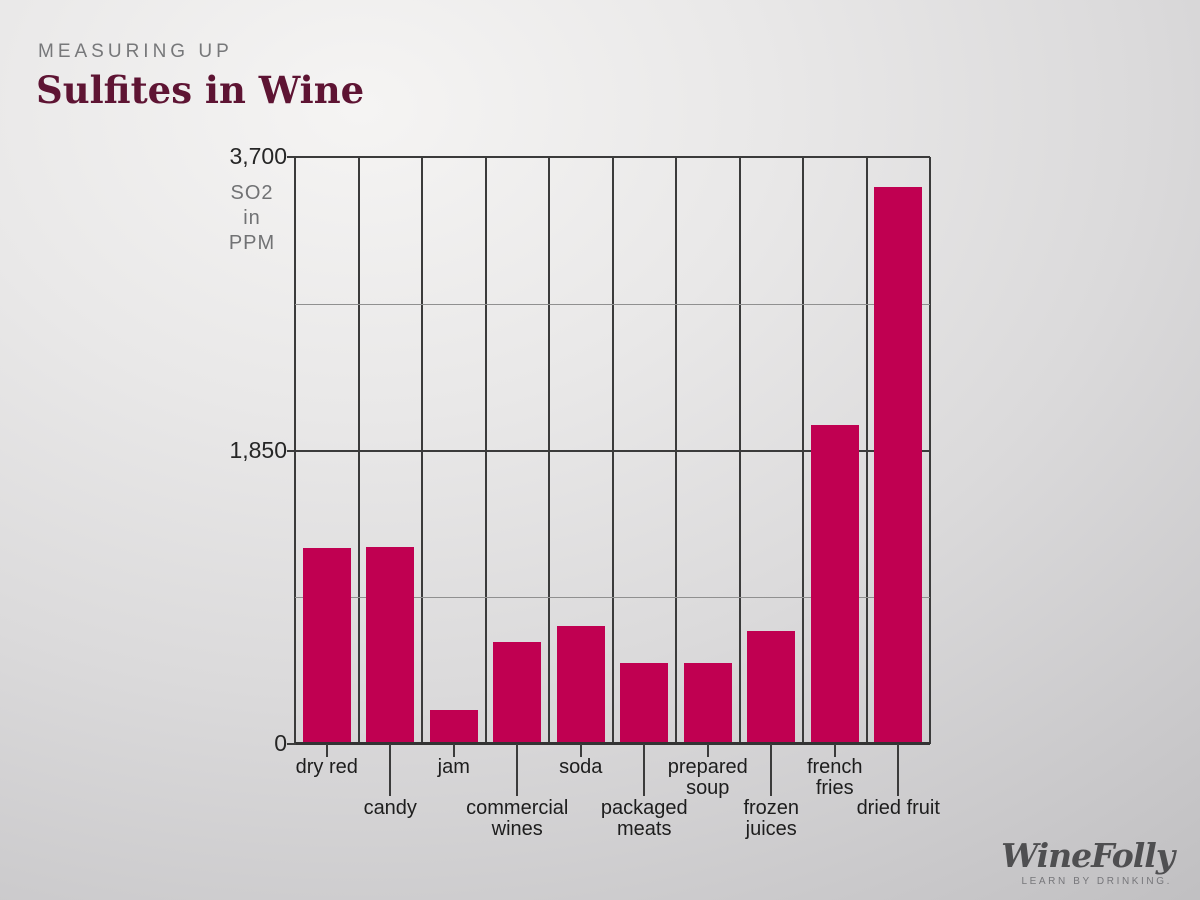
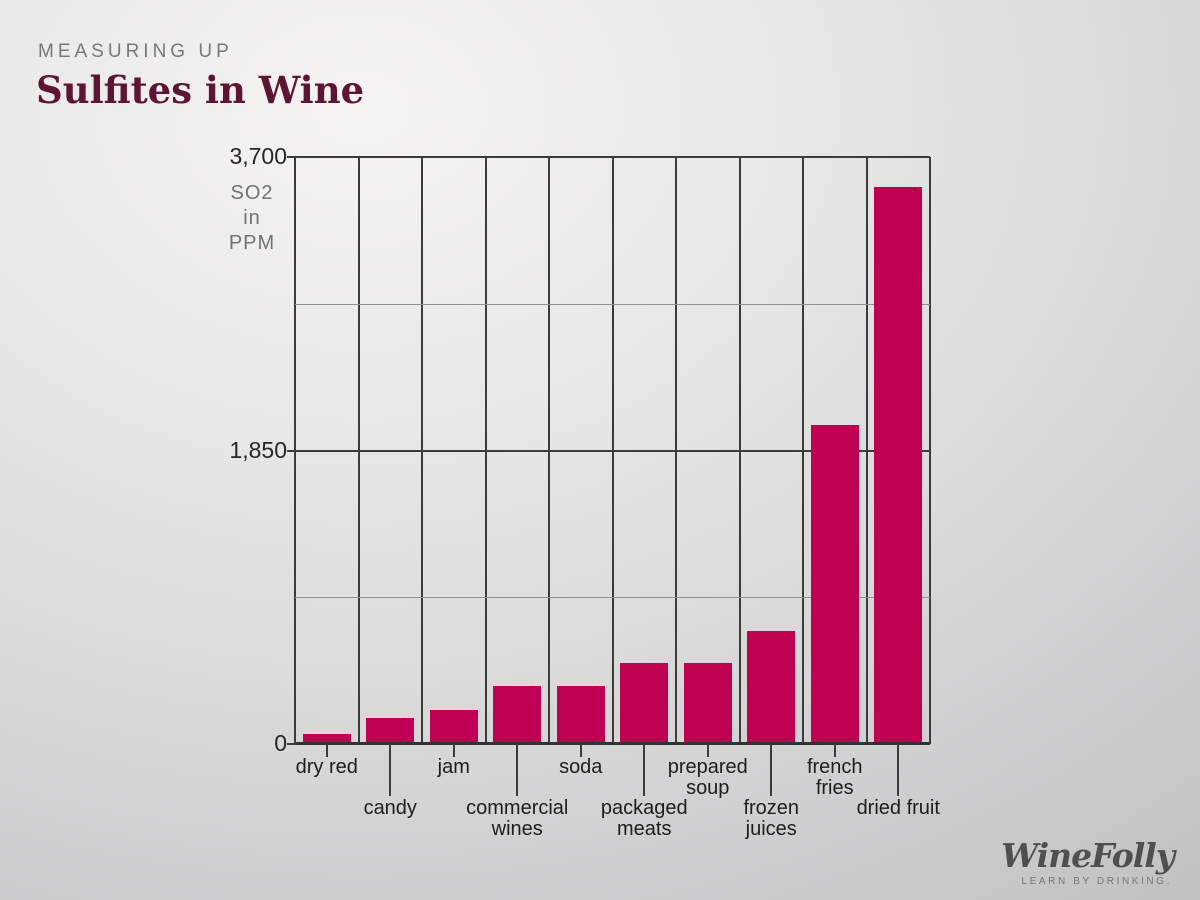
dry red: 1220 -> 50
candy: 1230 -> 150
commercial wines: 630 -> 350
soda: 730 -> 350
